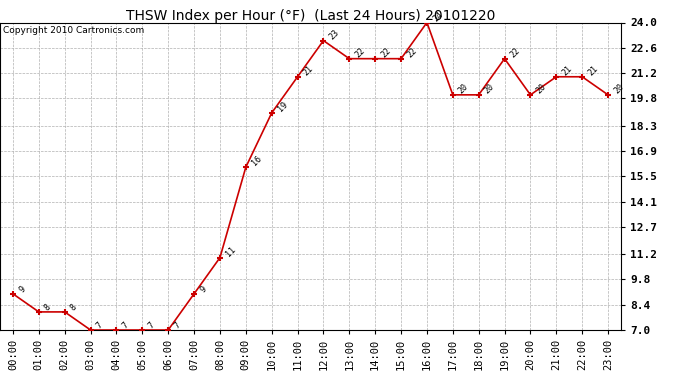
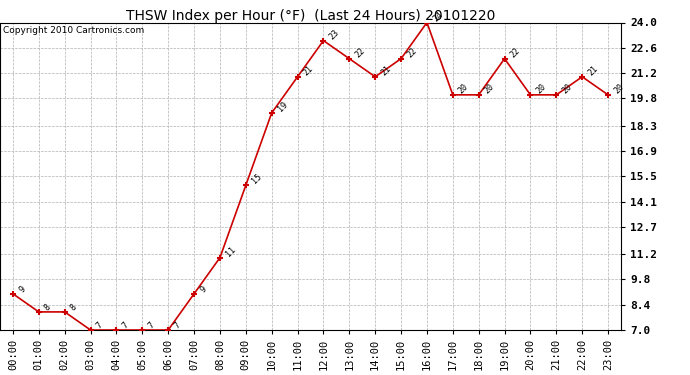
09:00: 16 -> 15
14:00: 22 -> 21
21:00: 21 -> 20
